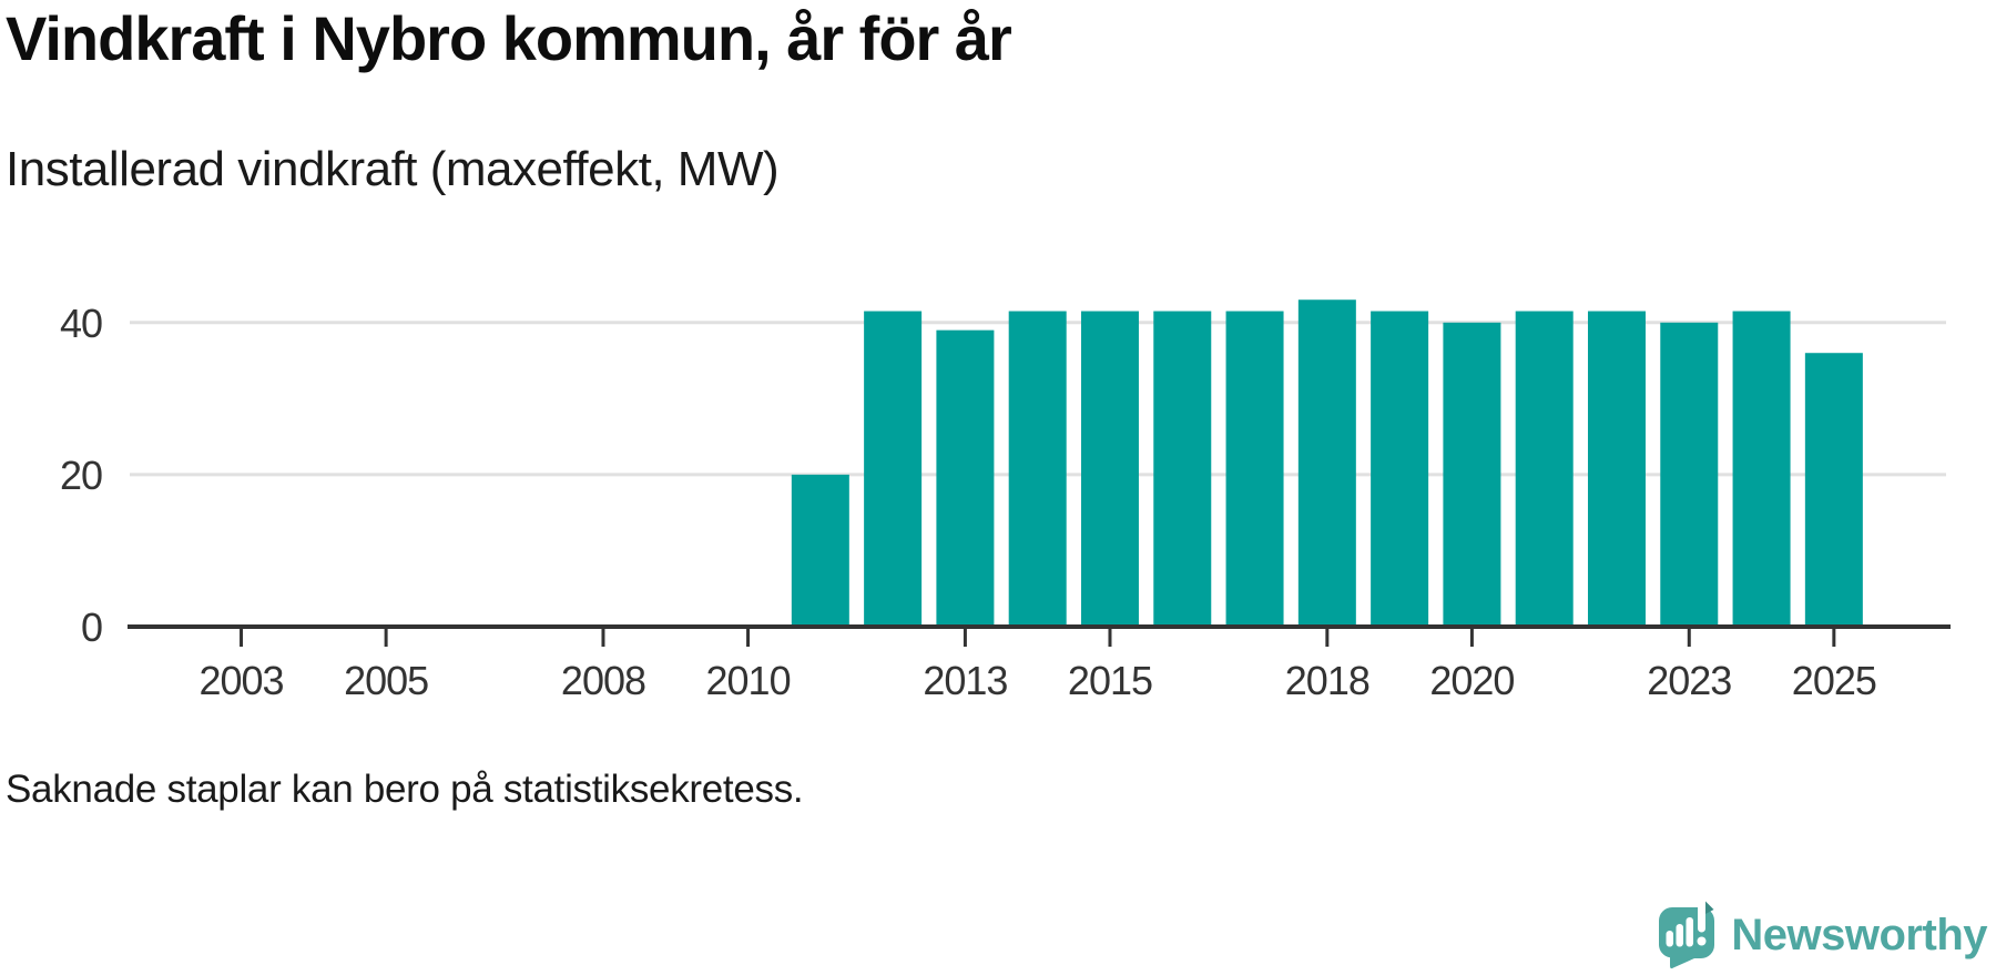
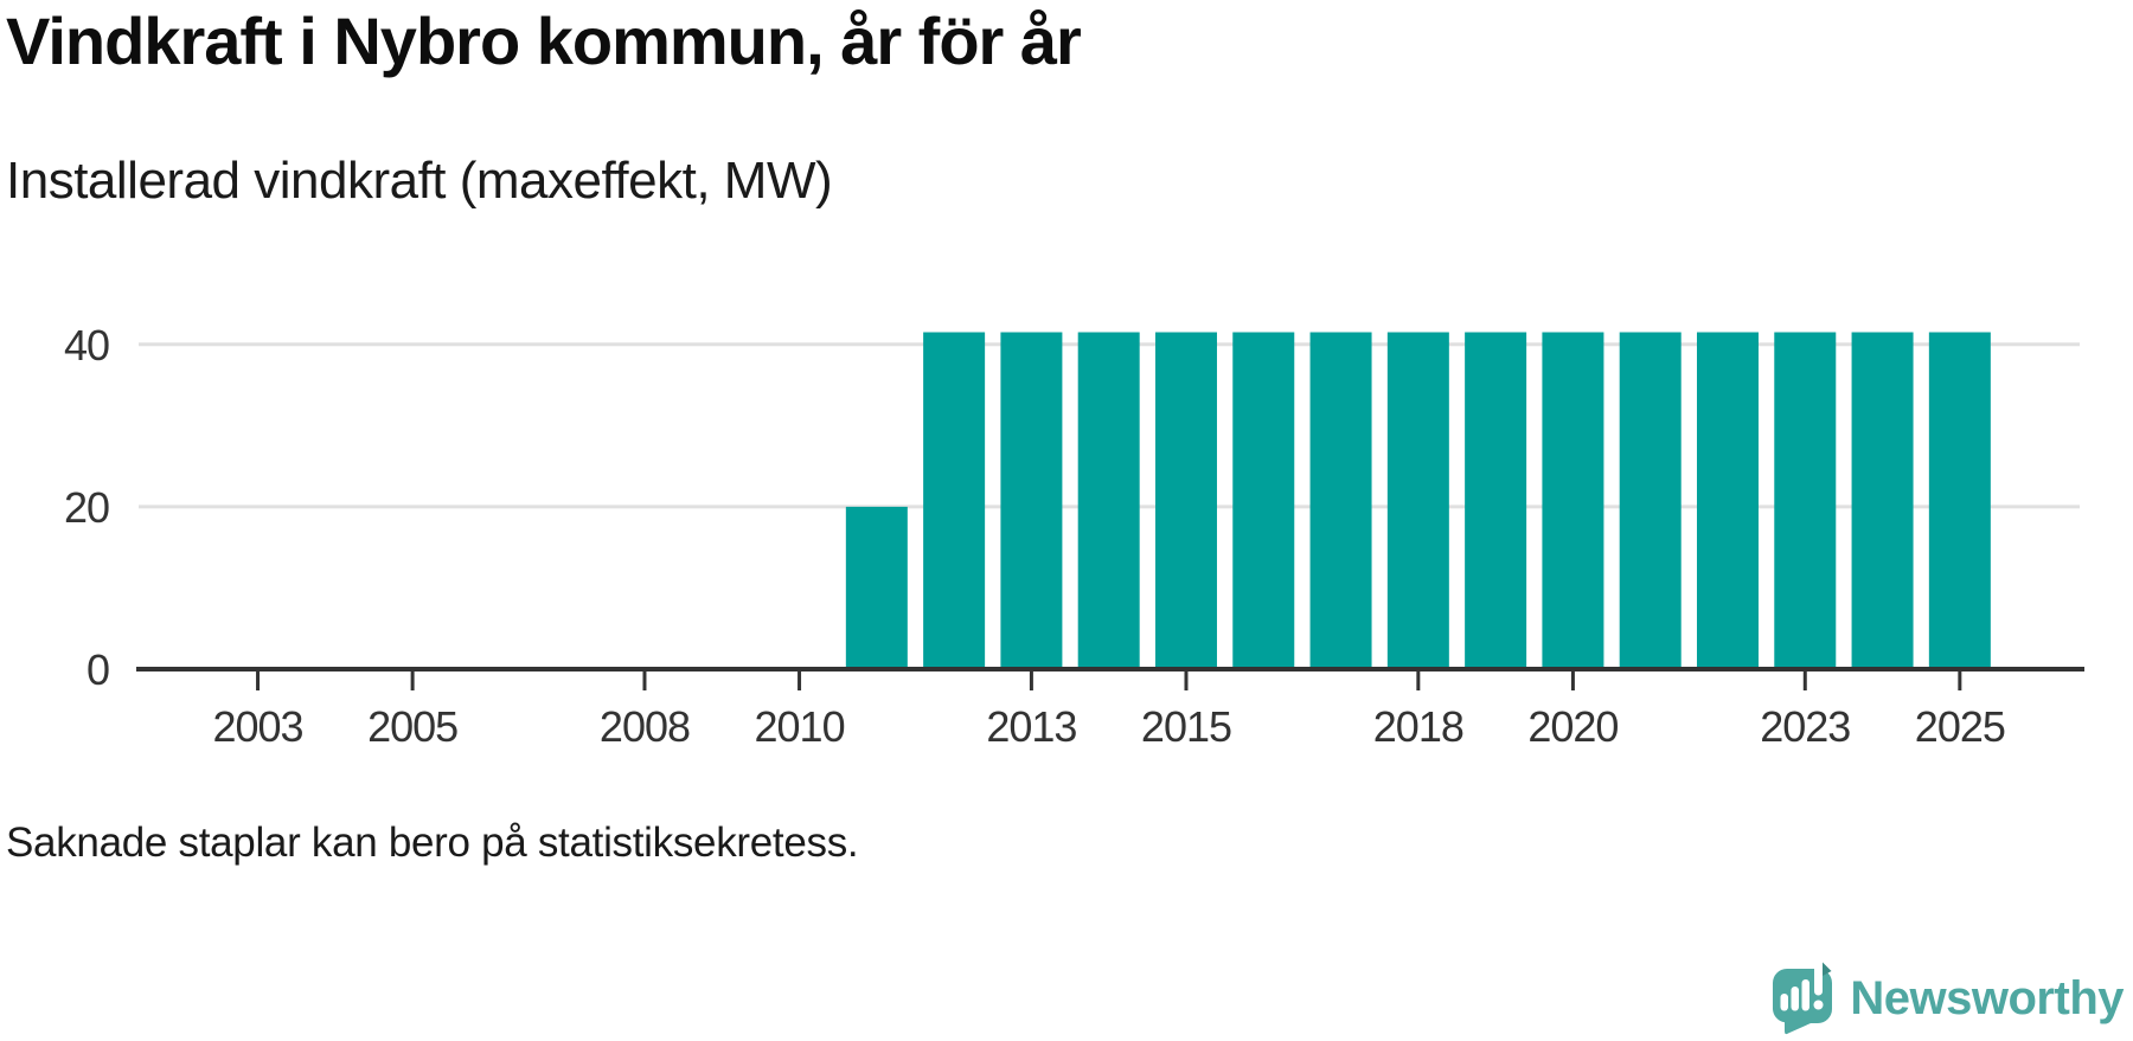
2013: 39 -> 42
2018: 43 -> 42
2020: 40 -> 42
2023: 40 -> 42
2025: 36 -> 42
